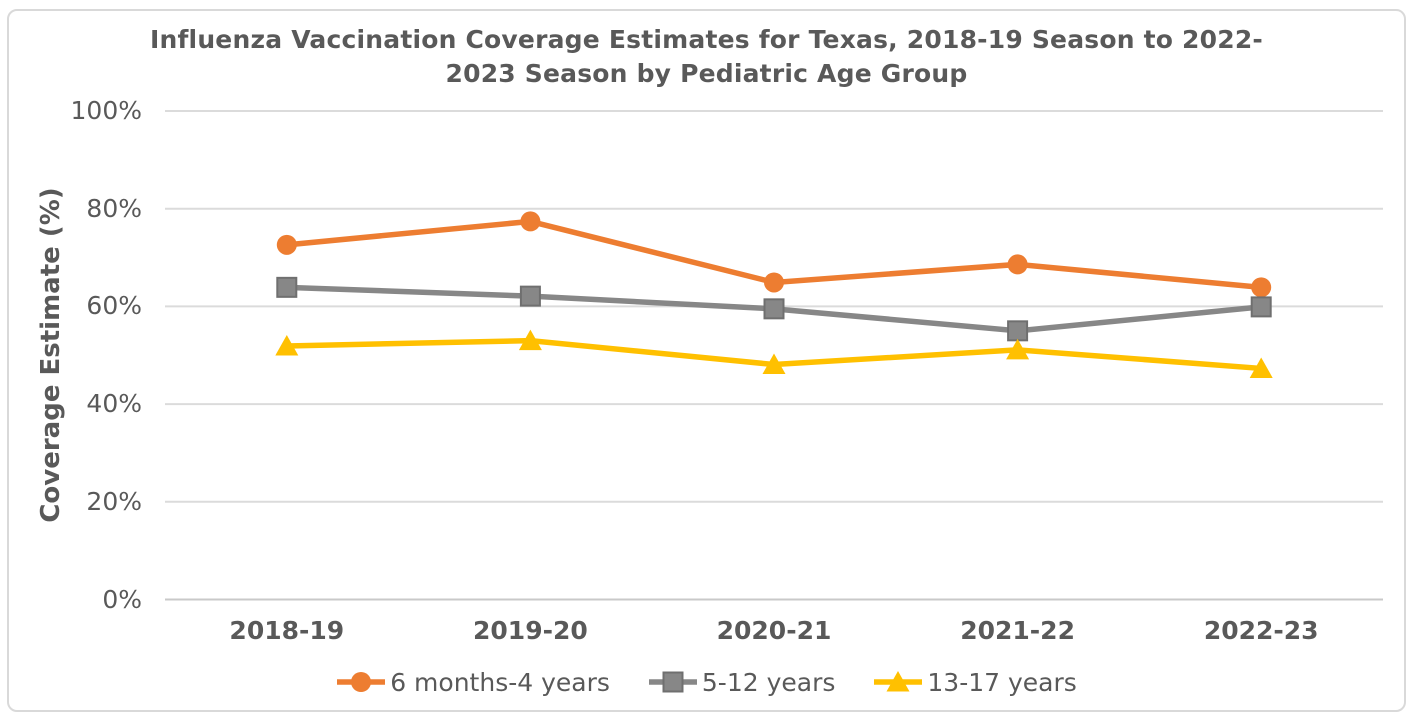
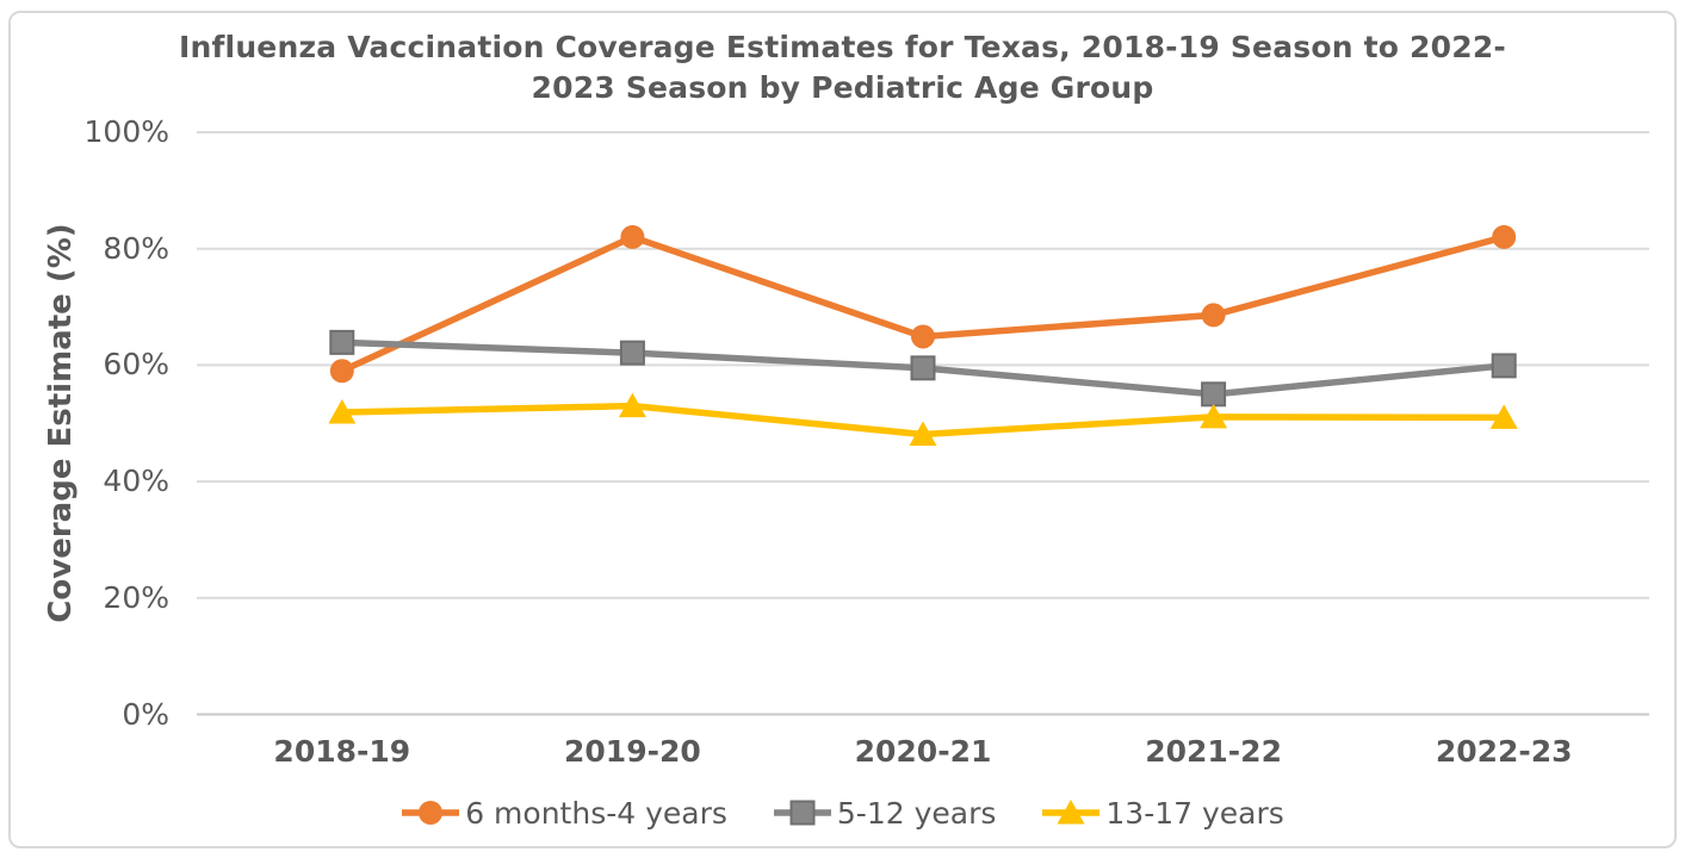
6 months-4 years/2018-19: 73% -> 59%
6 months-4 years/2019-20: 77% -> 82%
6 months-4 years/2022-23: 64% -> 82%
13-17 years/2022-23: 47% -> 51%
